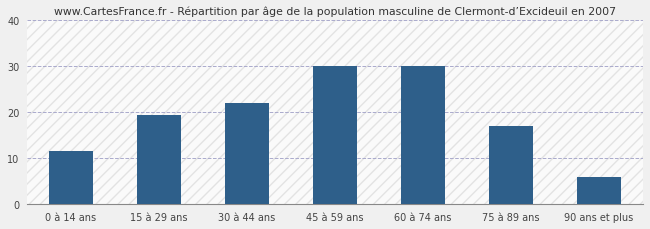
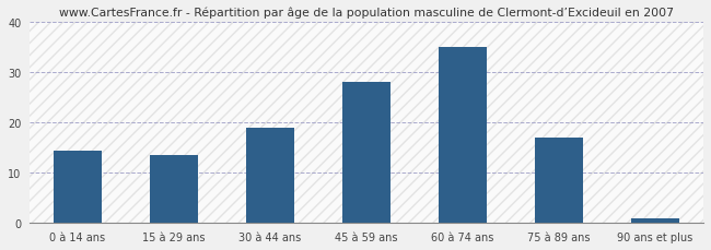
0 à 14 ans: 11.5 -> 14.5
15 à 29 ans: 19.5 -> 13.5
30 à 44 ans: 22.0 -> 19.0
45 à 59 ans: 30.0 -> 28.0
60 à 74 ans: 30.0 -> 35.0
90 ans et plus: 6.0 -> 1.0
